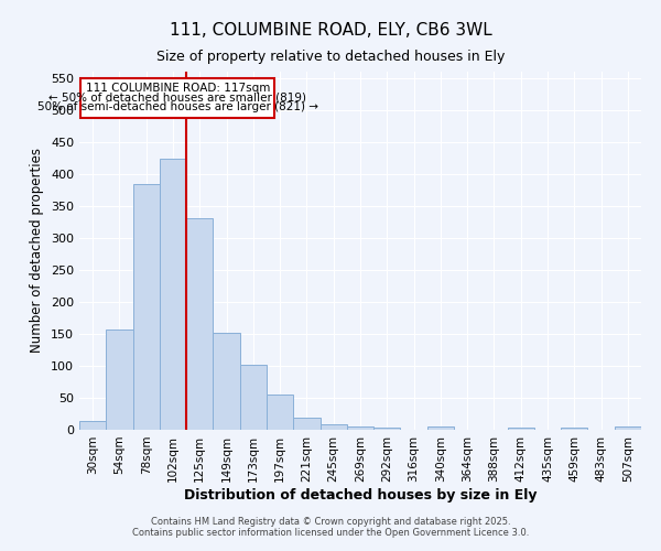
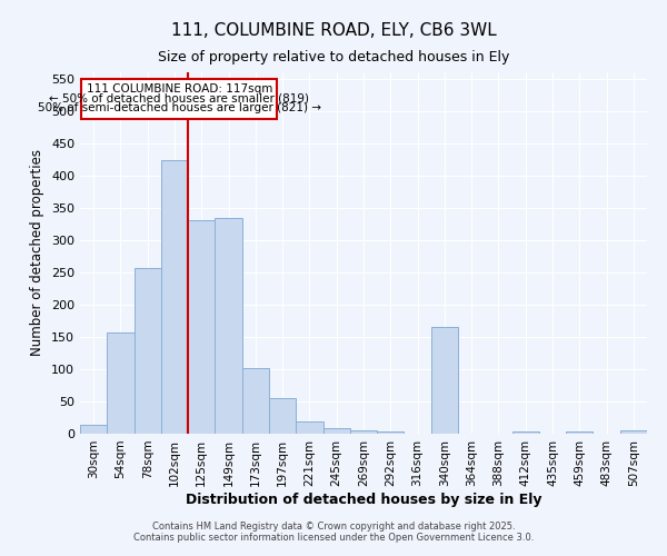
78sqm: 385 -> 256
149sqm: 152 -> 334
340sqm: 5 -> 166
